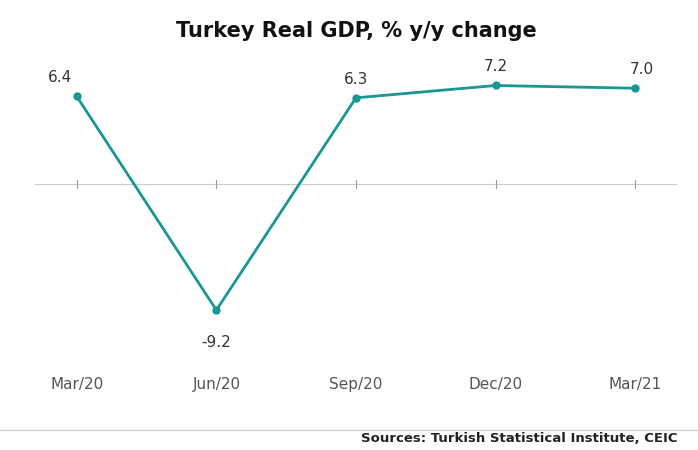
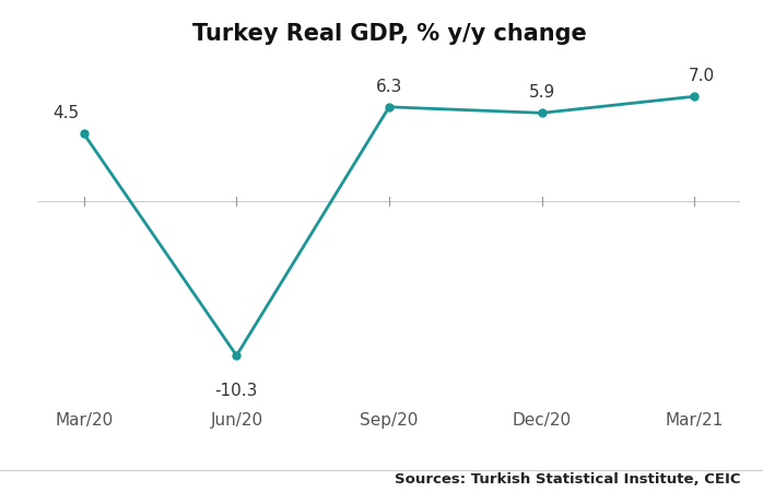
Mar/20: 6.4 -> 4.5
Jun/20: -9.2 -> -10.3
Dec/20: 7.2 -> 5.9
